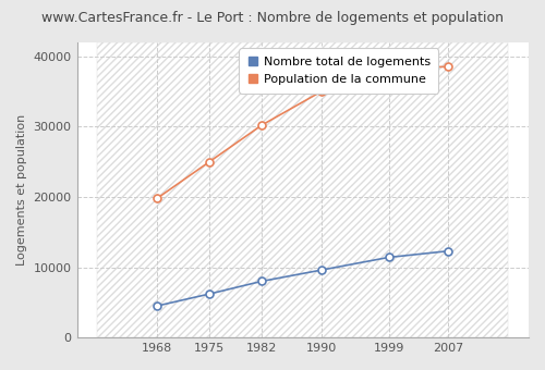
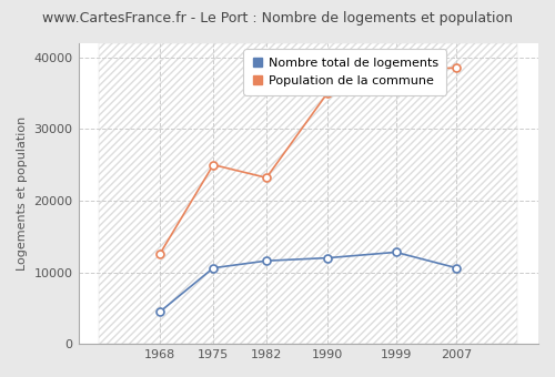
Population de la commune/1968: 19800 -> 12600
Nombre total de logements/1975: 6200 -> 10600
Nombre total de logements/1982: 8000 -> 11600
Population de la commune/1982: 30200 -> 23200
Nombre total de logements/1990: 9600 -> 12000
Nombre total de logements/1999: 11400 -> 12800
Nombre total de logements/2007: 12300 -> 10600
